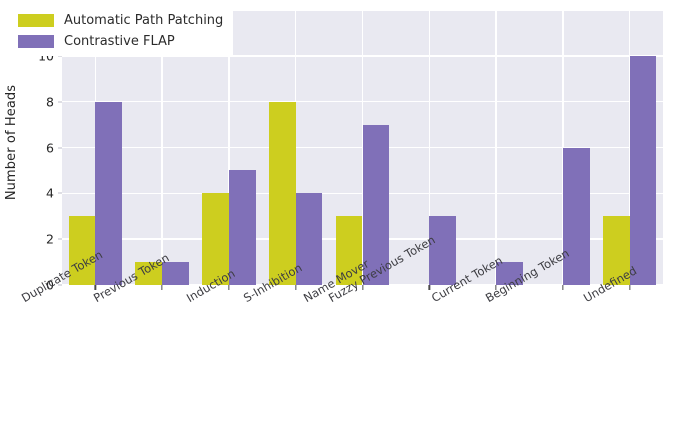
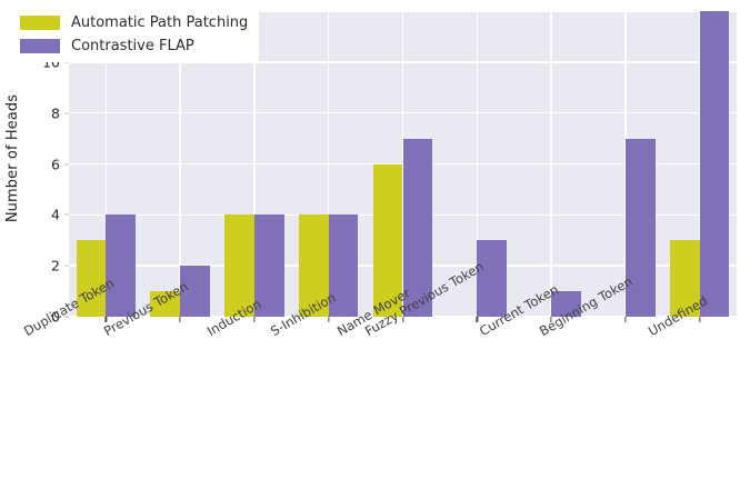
Contrastive FLAP/Duplicate Token: 8 -> 4
Contrastive FLAP/Previous Token: 1 -> 2
Contrastive FLAP/Induction: 5 -> 4
Automatic Path Patching/S-Inhibition: 8 -> 4
Automatic Path Patching/Name Mover: 3 -> 6
Contrastive FLAP/Beginning Token: 6 -> 7
Contrastive FLAP/Undefined: 10 -> 12
